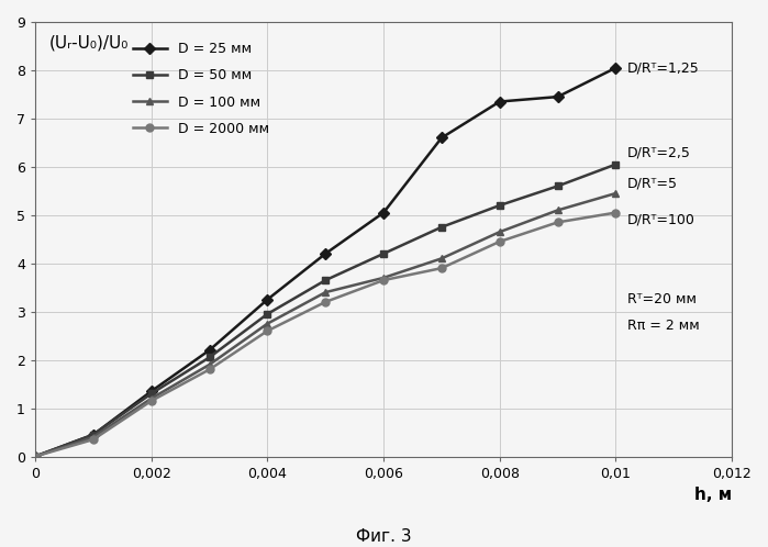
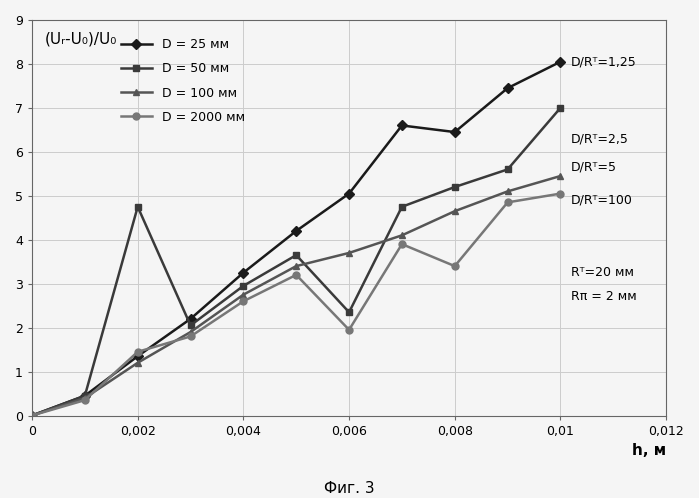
D = 50 мм/0,002: 1.30 -> 4.75
D = 2000 мм/0,002: 1.15 -> 1.45
D = 50 мм/0,006: 4.20 -> 2.35
D = 2000 мм/0,006: 3.65 -> 1.95
D = 25 мм/0,008: 7.35 -> 6.45
D = 2000 мм/0,008: 4.45 -> 3.40
D = 50 мм/0,01: 6.05 -> 7.00
